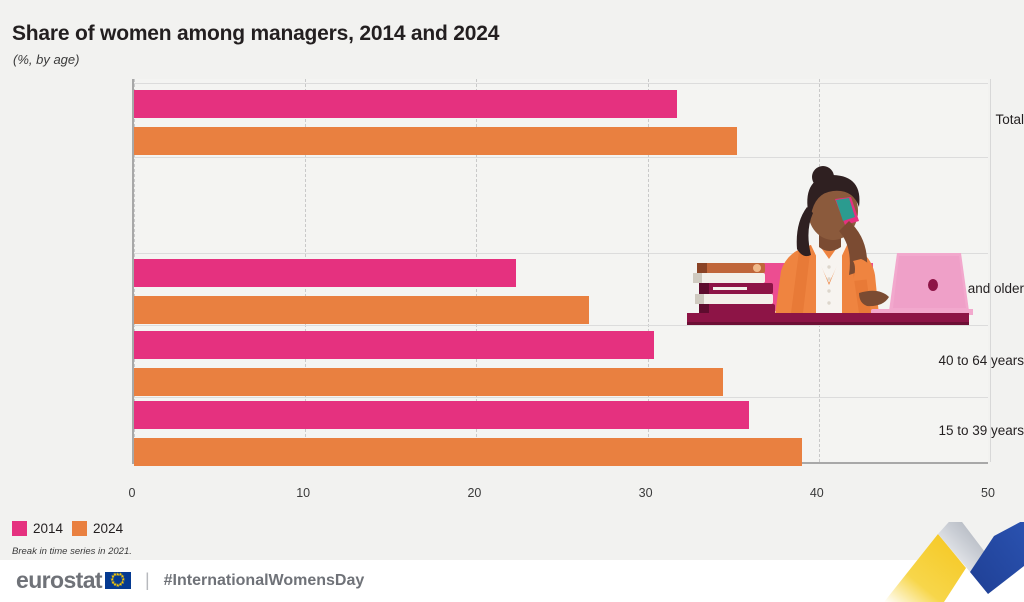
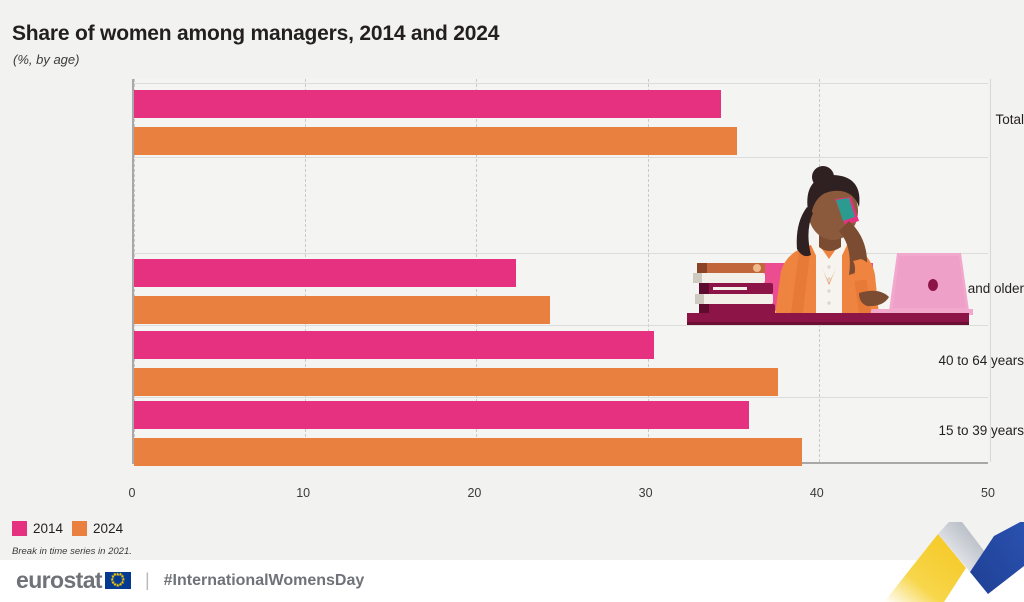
2014/Total: 31.7 -> 34.3
2024/65 years and older: 26.6 -> 24.3
2024/40 to 64 years: 34.4 -> 37.6
